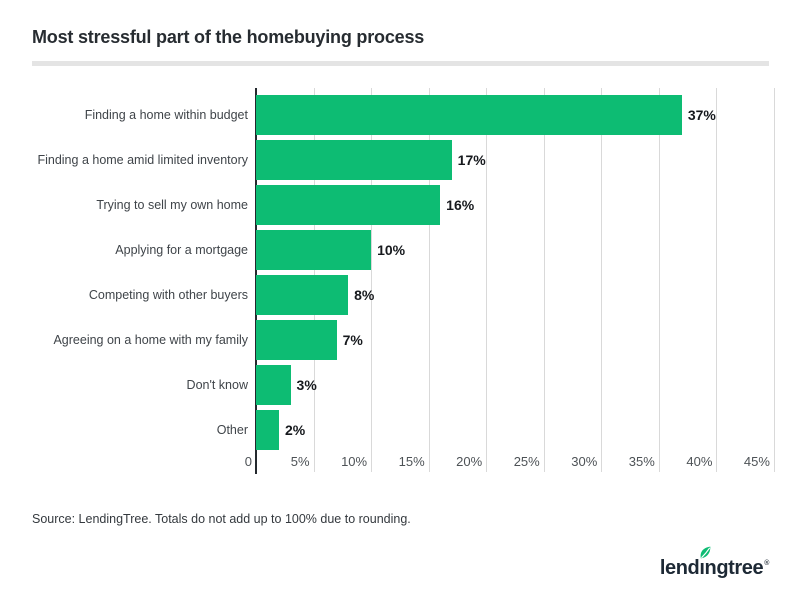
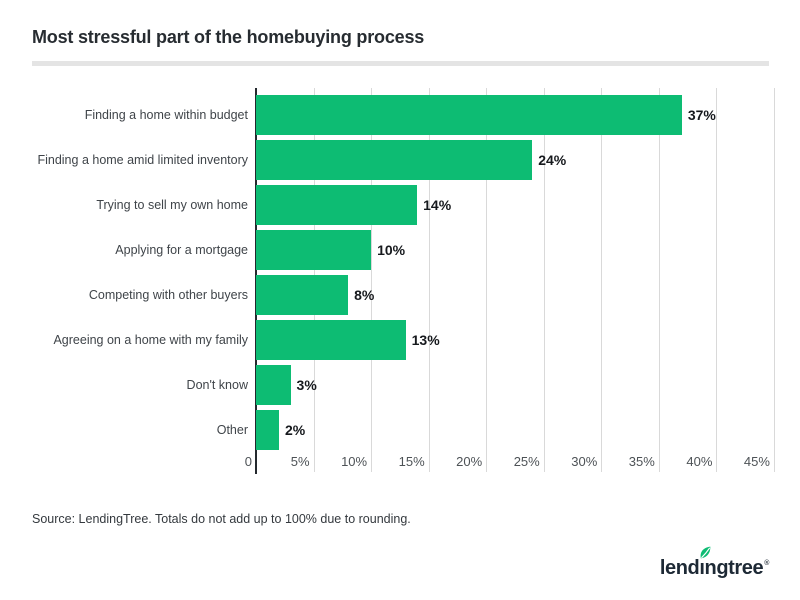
Finding a home amid limited inventory: 17% -> 24%
Trying to sell my own home: 16% -> 14%
Agreeing on a home with my family: 7% -> 13%
